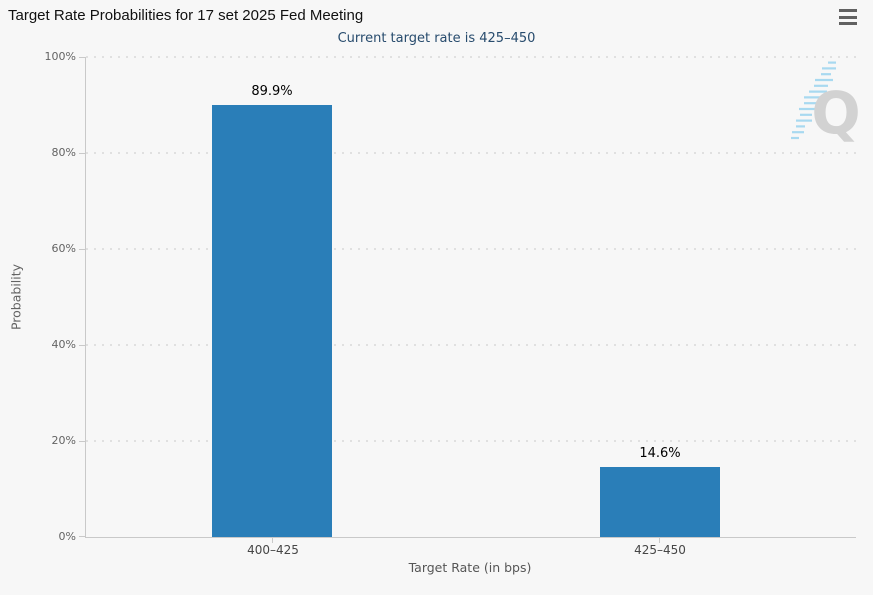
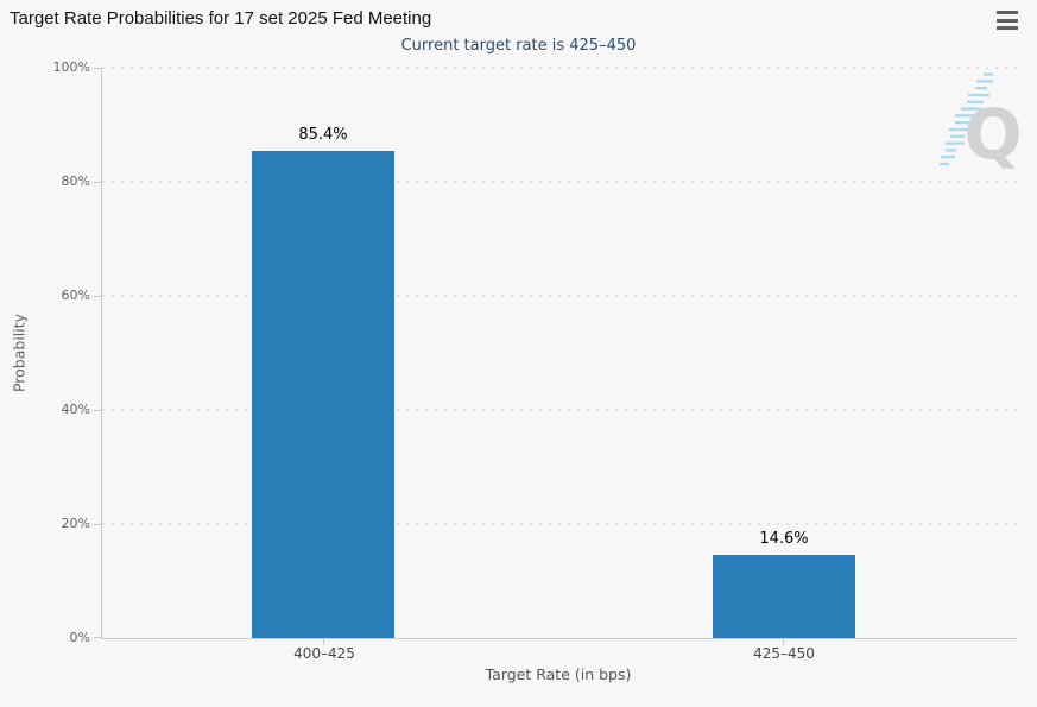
400–425: 89.9% -> 85.4%
